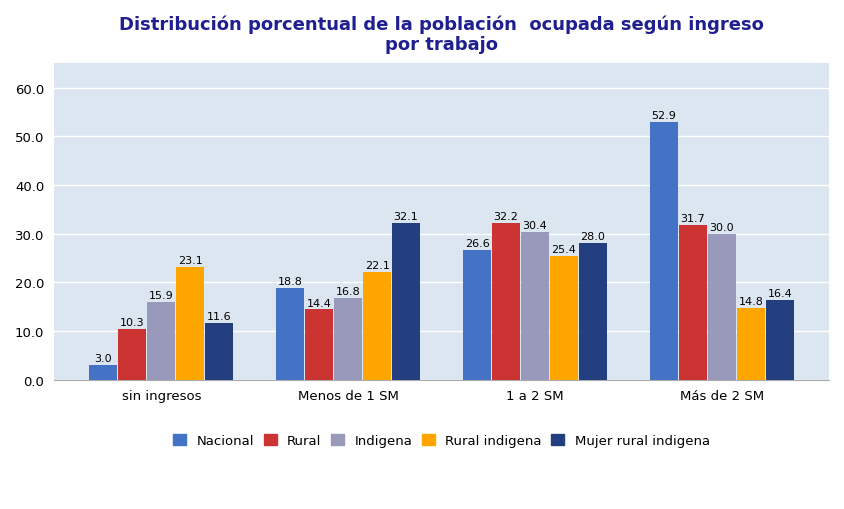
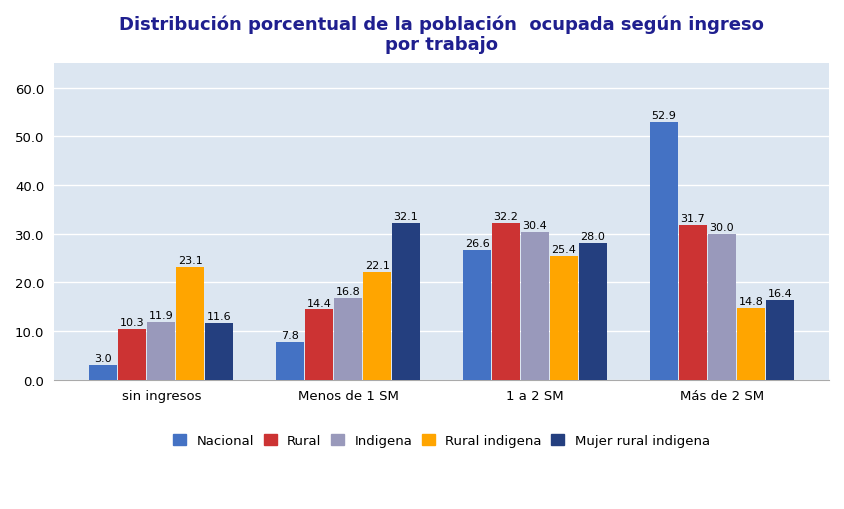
Indigena/sin ingresos: 15.9 -> 11.9
Nacional/Menos de 1 SM: 18.8 -> 7.8
